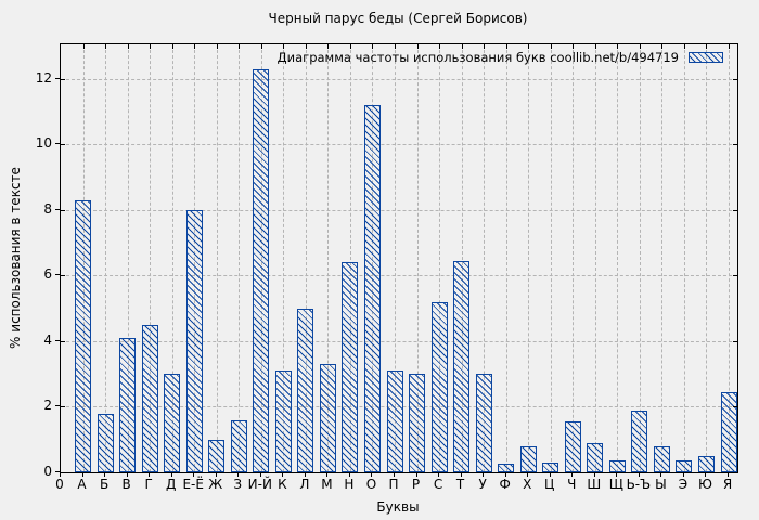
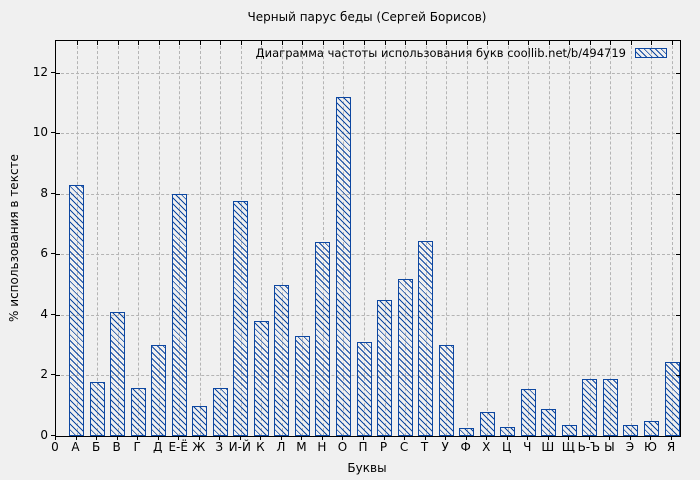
Г: 4.5 -> 1.6
И-Й: 12.3 -> 7.8
К: 3.1 -> 3.8
Р: 3.0 -> 4.5
Ы: 0.8 -> 1.9
